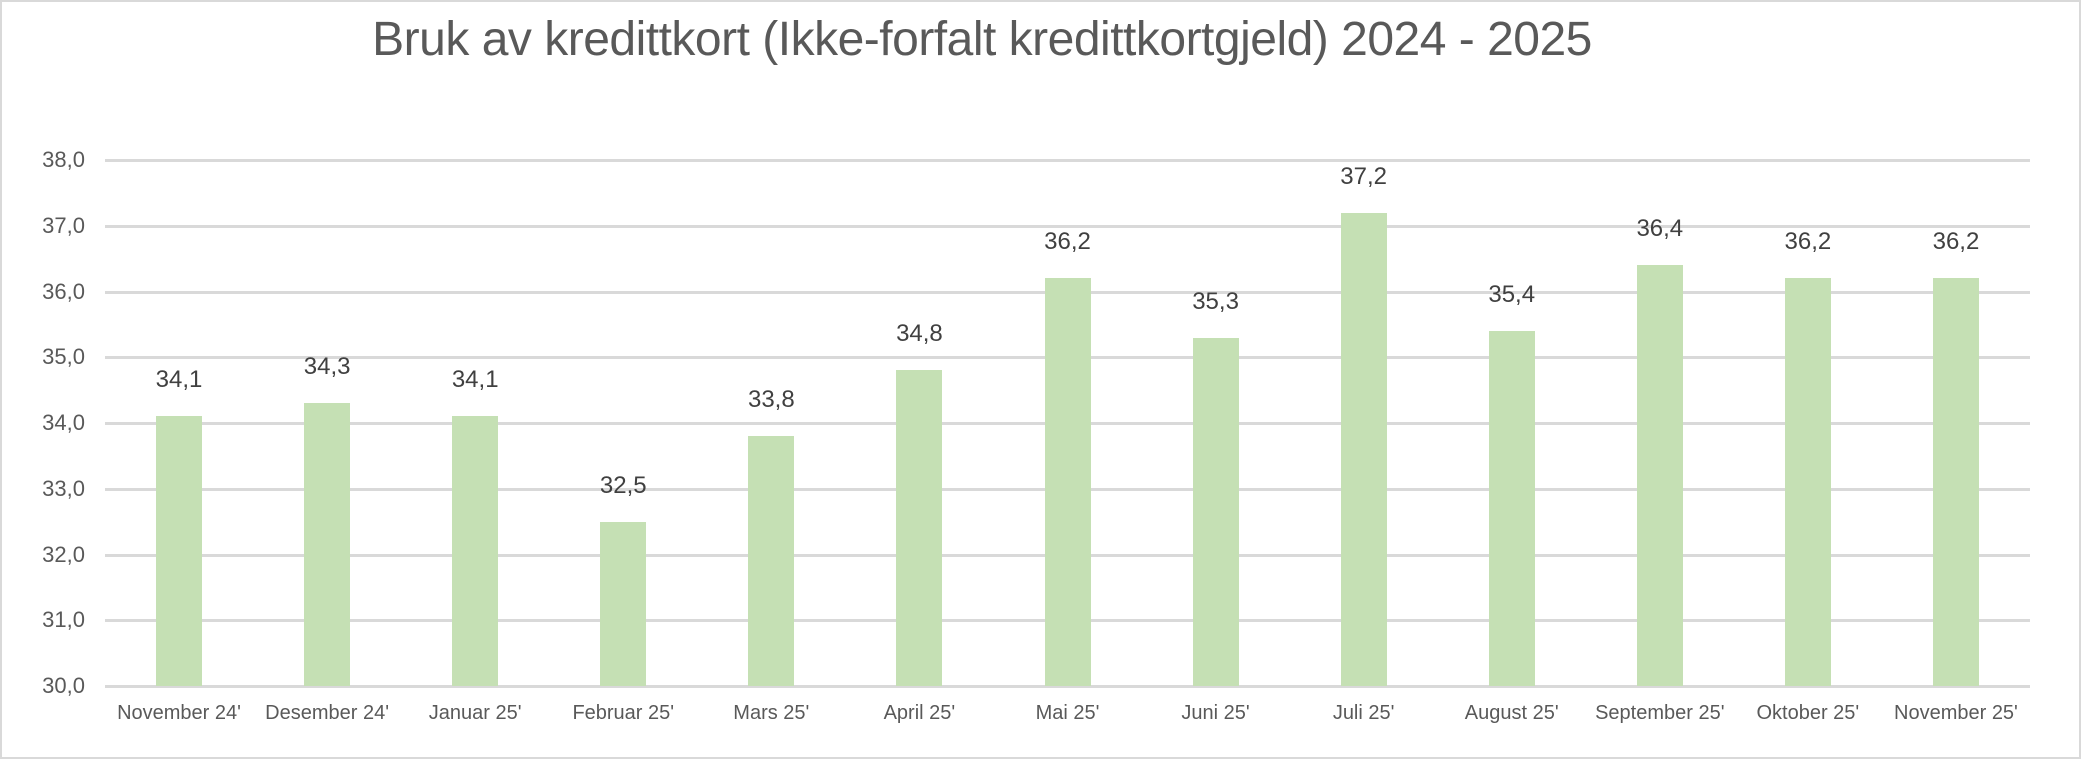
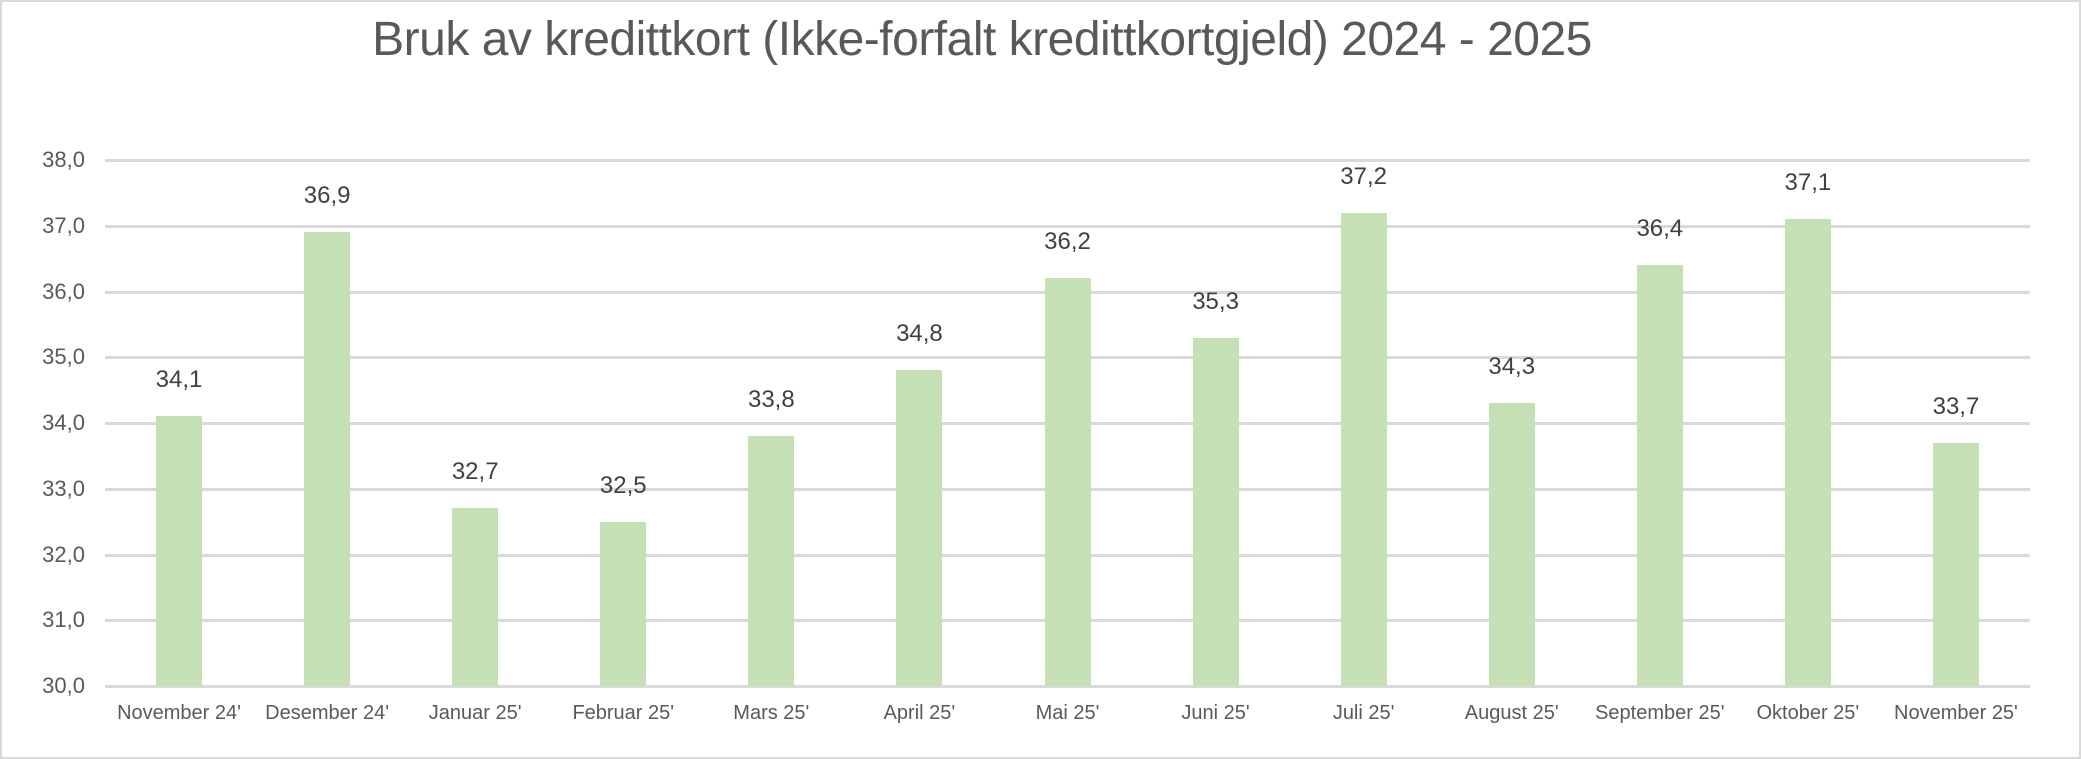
Desember 24': 34,3 -> 36,9
Januar 25': 34,1 -> 32,7
August 25': 35,4 -> 34,3
Oktober 25': 36,2 -> 37,1
November 25': 36,2 -> 33,7
